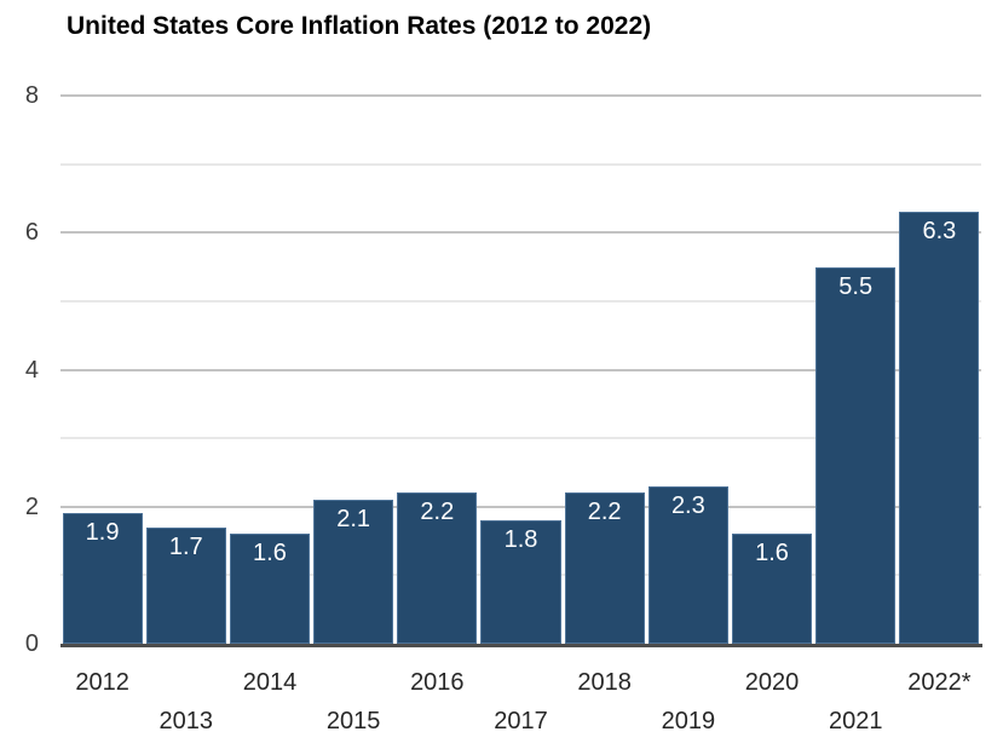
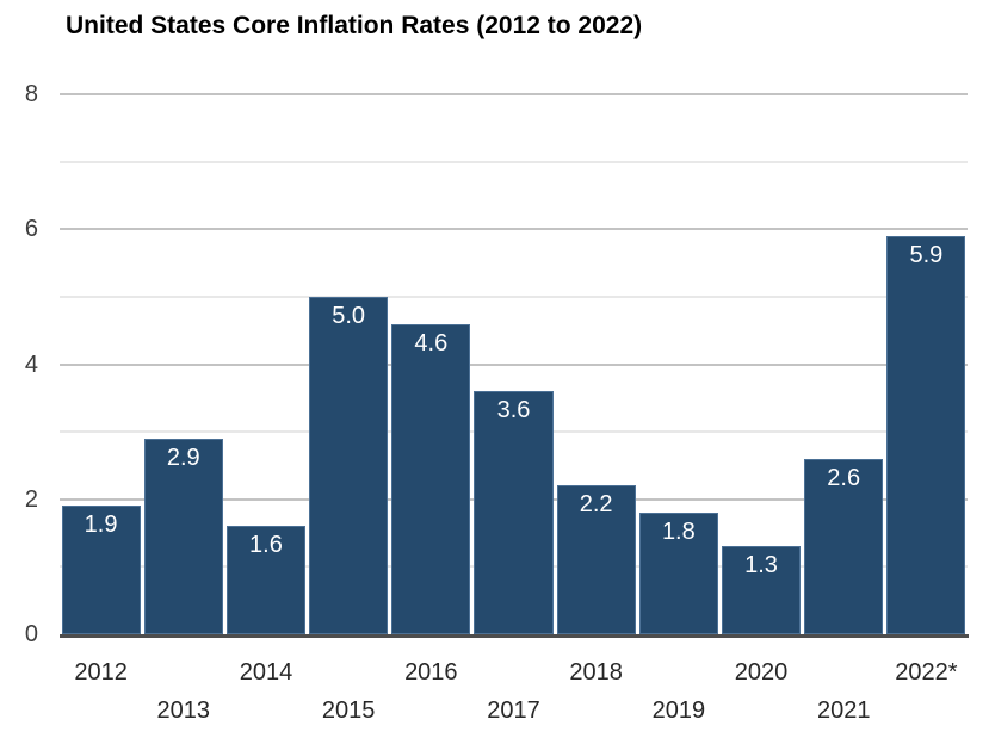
2013: 1.7 -> 2.9
2015: 2.1 -> 5.0
2016: 2.2 -> 4.6
2017: 1.8 -> 3.6
2019: 2.3 -> 1.8
2020: 1.6 -> 1.3
2021: 5.5 -> 2.6
2022*: 6.3 -> 5.9
